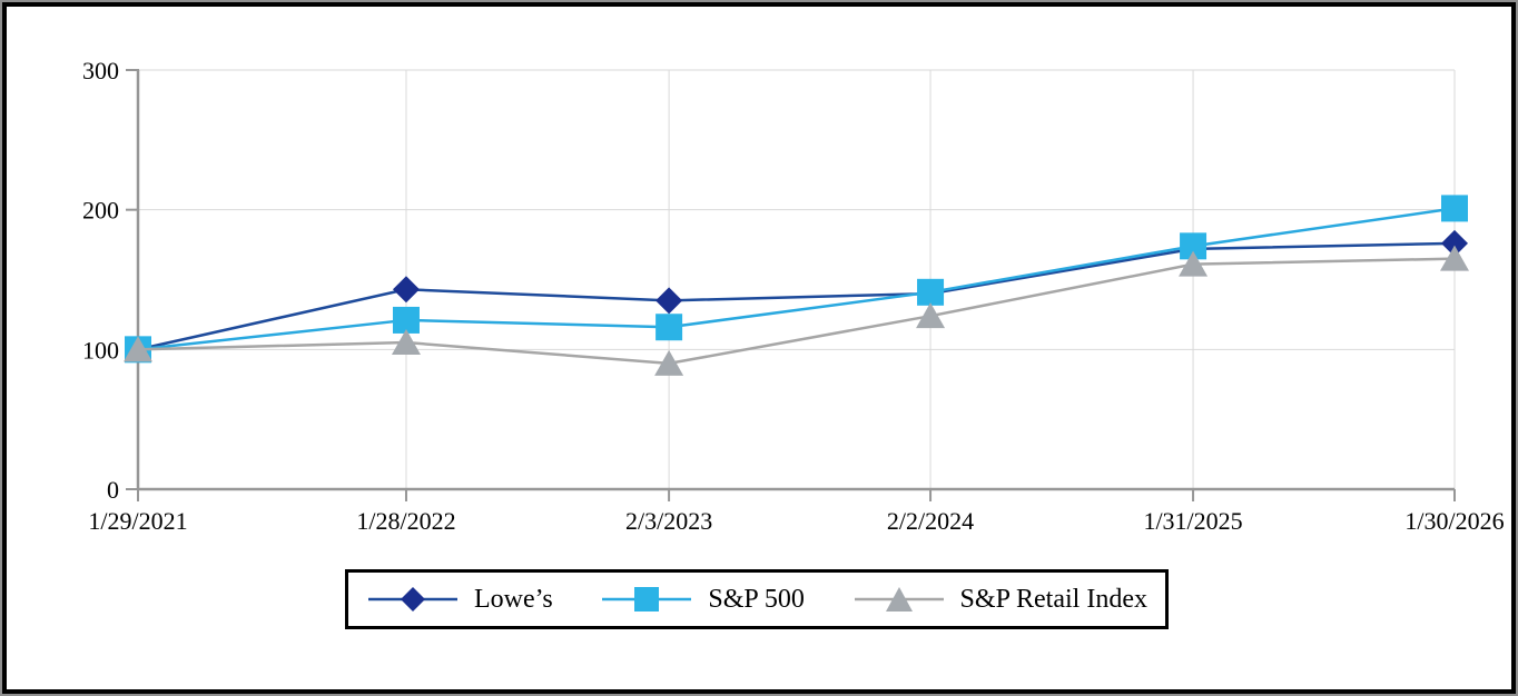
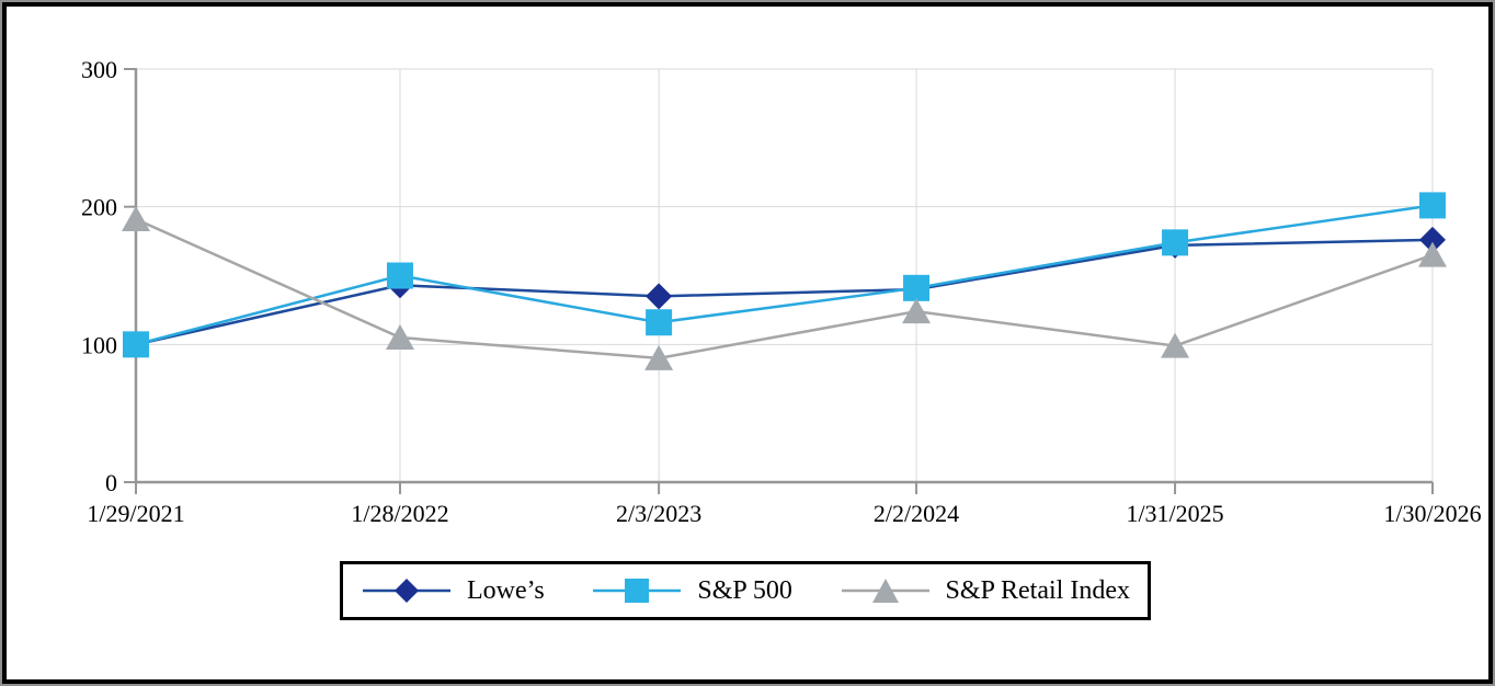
S&P Retail Index/1/29/2021: 100 -> 191
S&P 500/1/28/2022: 121 -> 150
S&P Retail Index/1/31/2025: 161 -> 99
